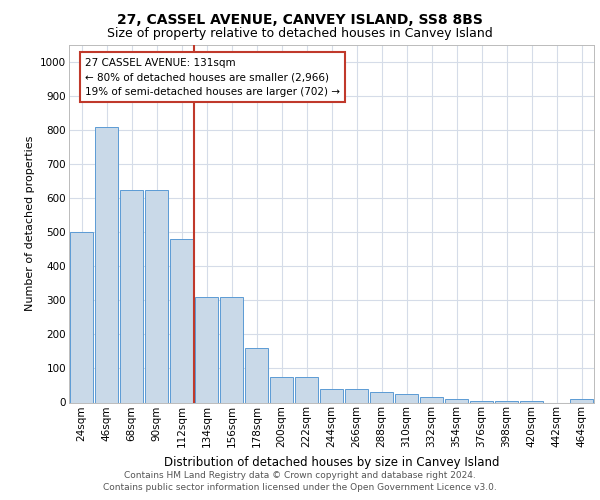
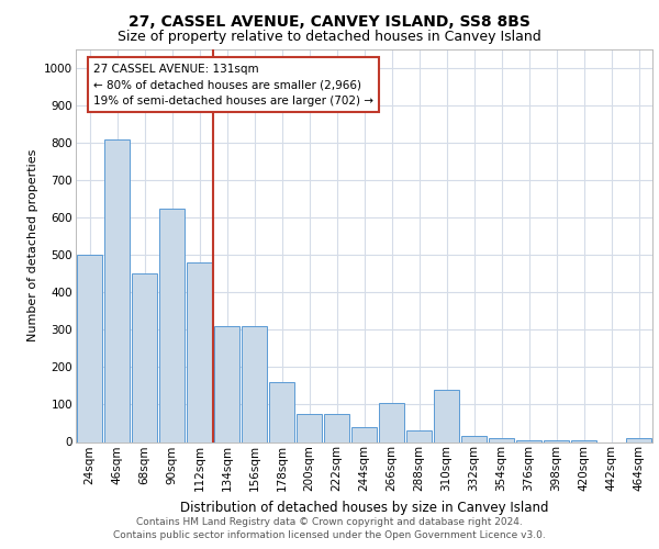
68sqm: 625 -> 450
266sqm: 40 -> 105
310sqm: 25 -> 140
